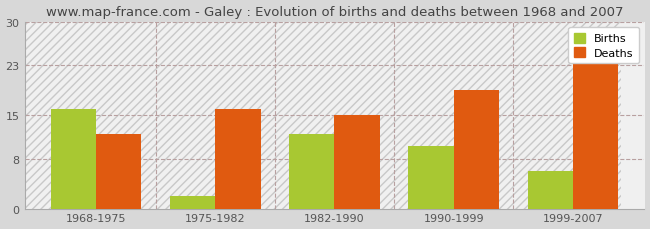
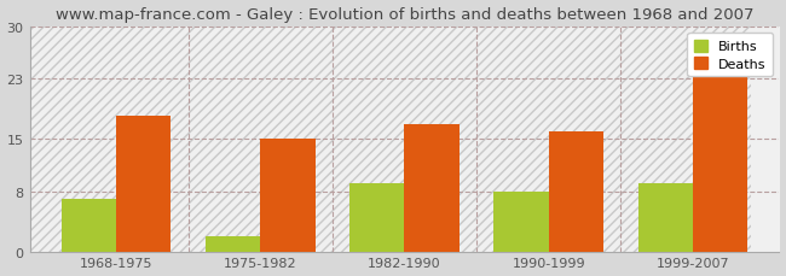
Births/1968-1975: 16 -> 7
Deaths/1968-1975: 12 -> 18
Deaths/1975-1982: 16 -> 15
Births/1982-1990: 12 -> 9
Deaths/1982-1990: 15 -> 17
Births/1990-1999: 10 -> 8
Deaths/1990-1999: 19 -> 16
Births/1999-2007: 6 -> 9
